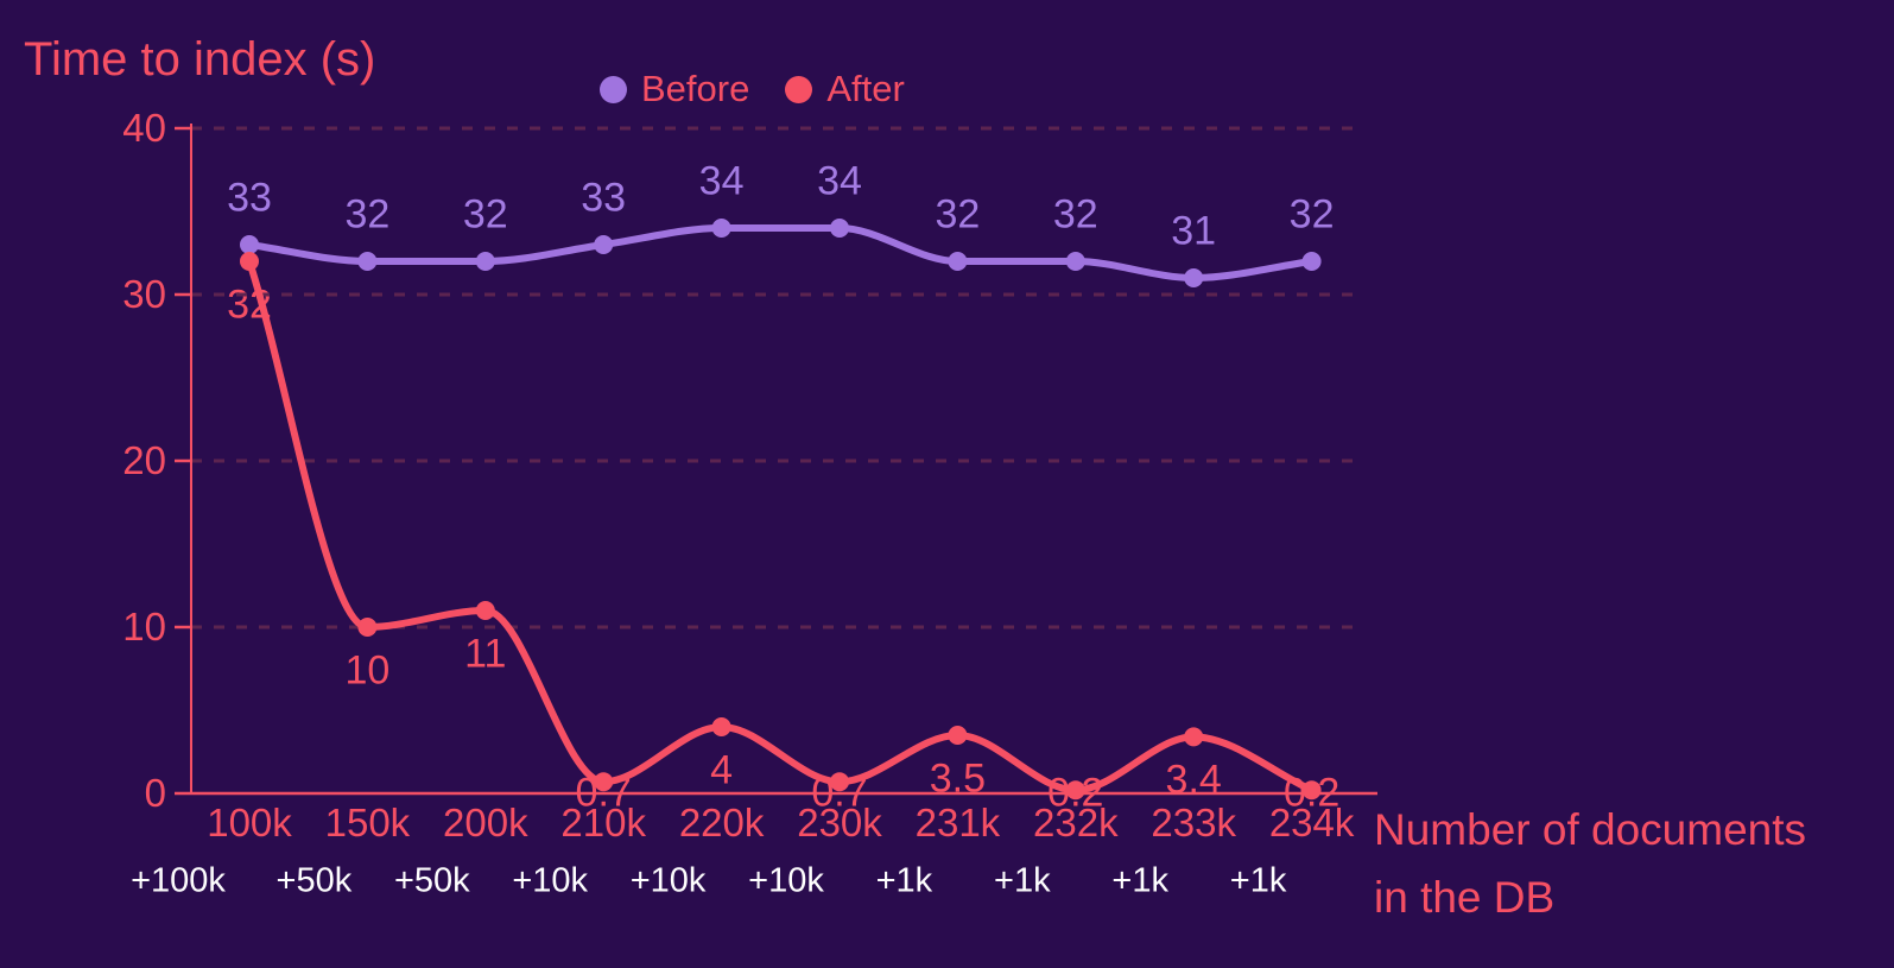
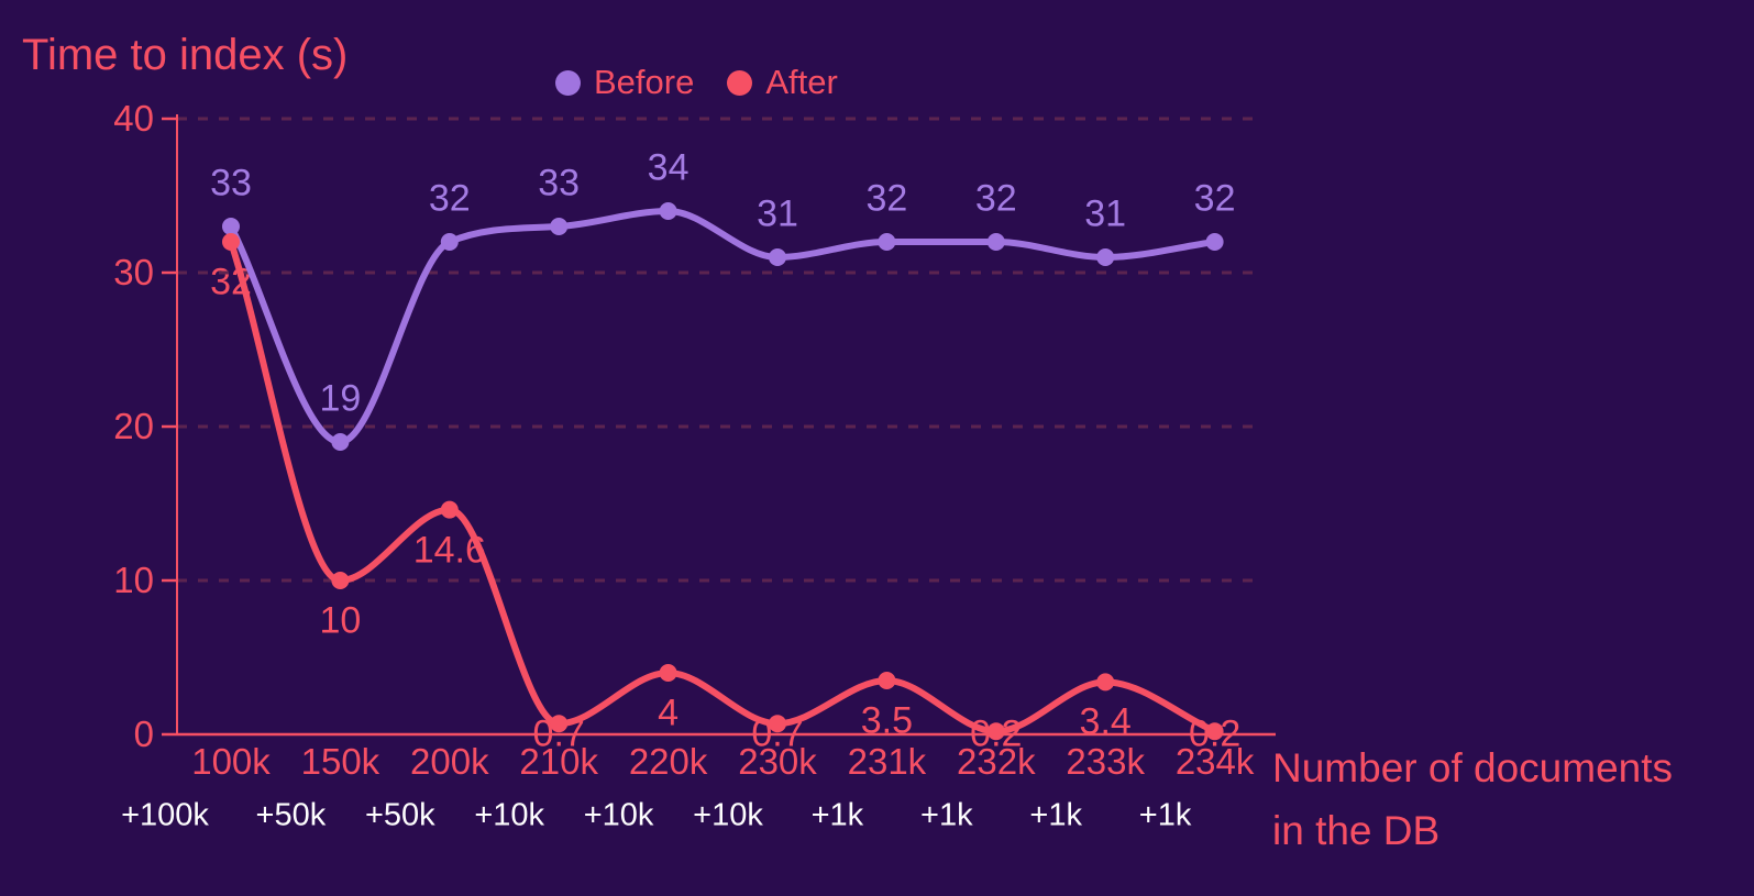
Before/150k: 32 -> 19
After/200k: 11 -> 14.6
Before/230k: 34 -> 31
